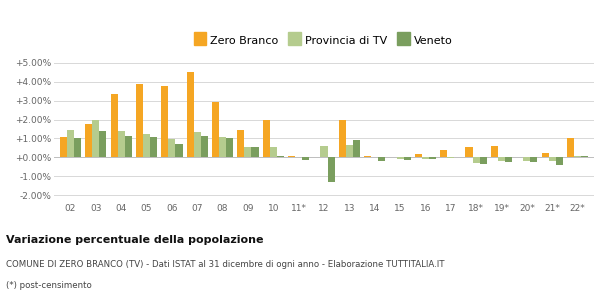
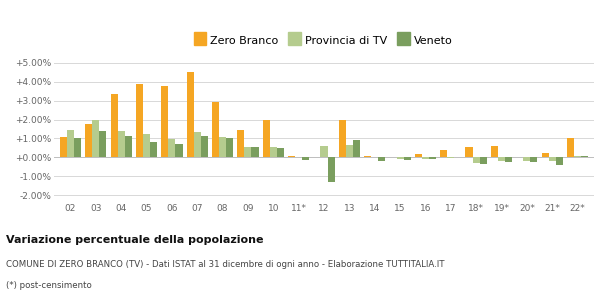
Veneto/05: 1.1% -> 0.8%
Veneto/10: 0.1% -> 0.5%
